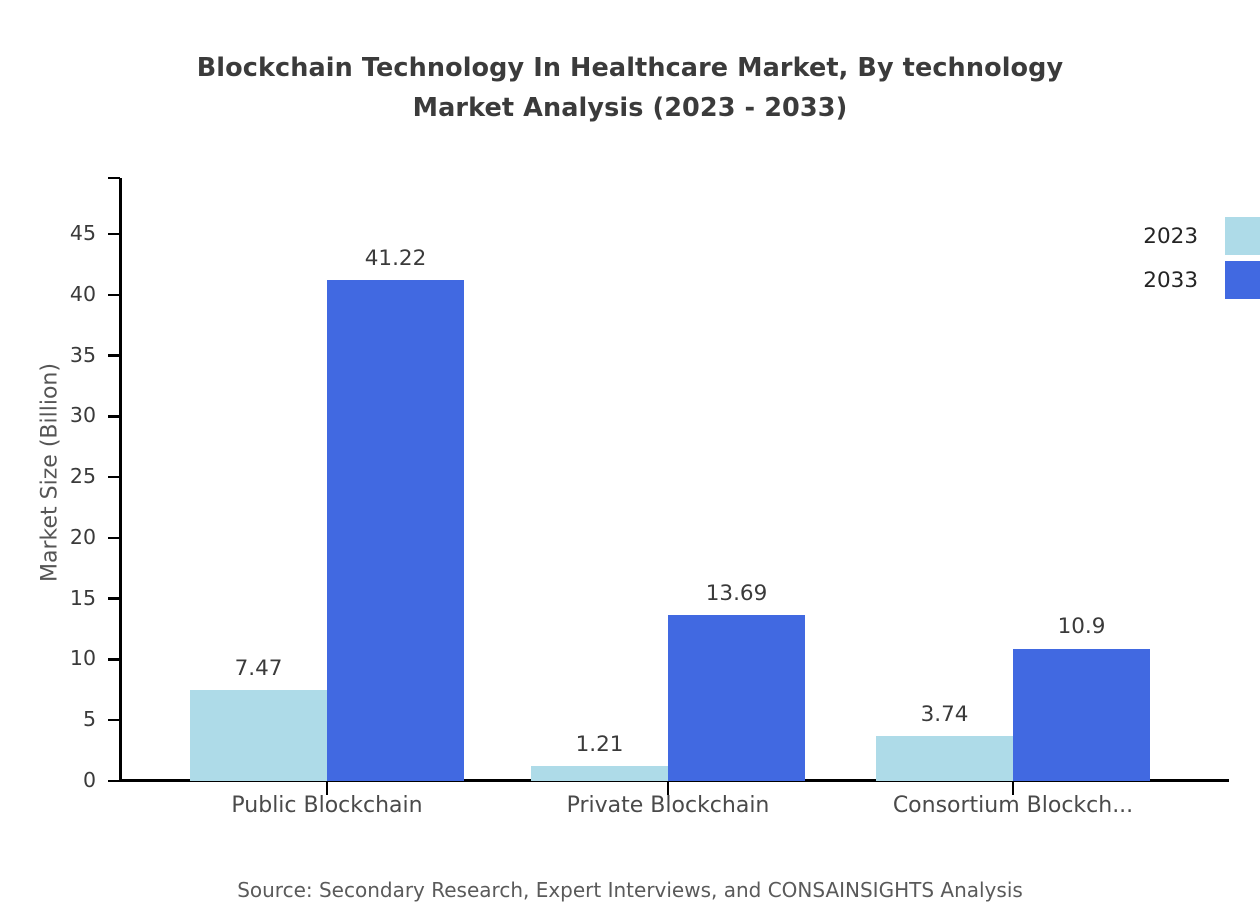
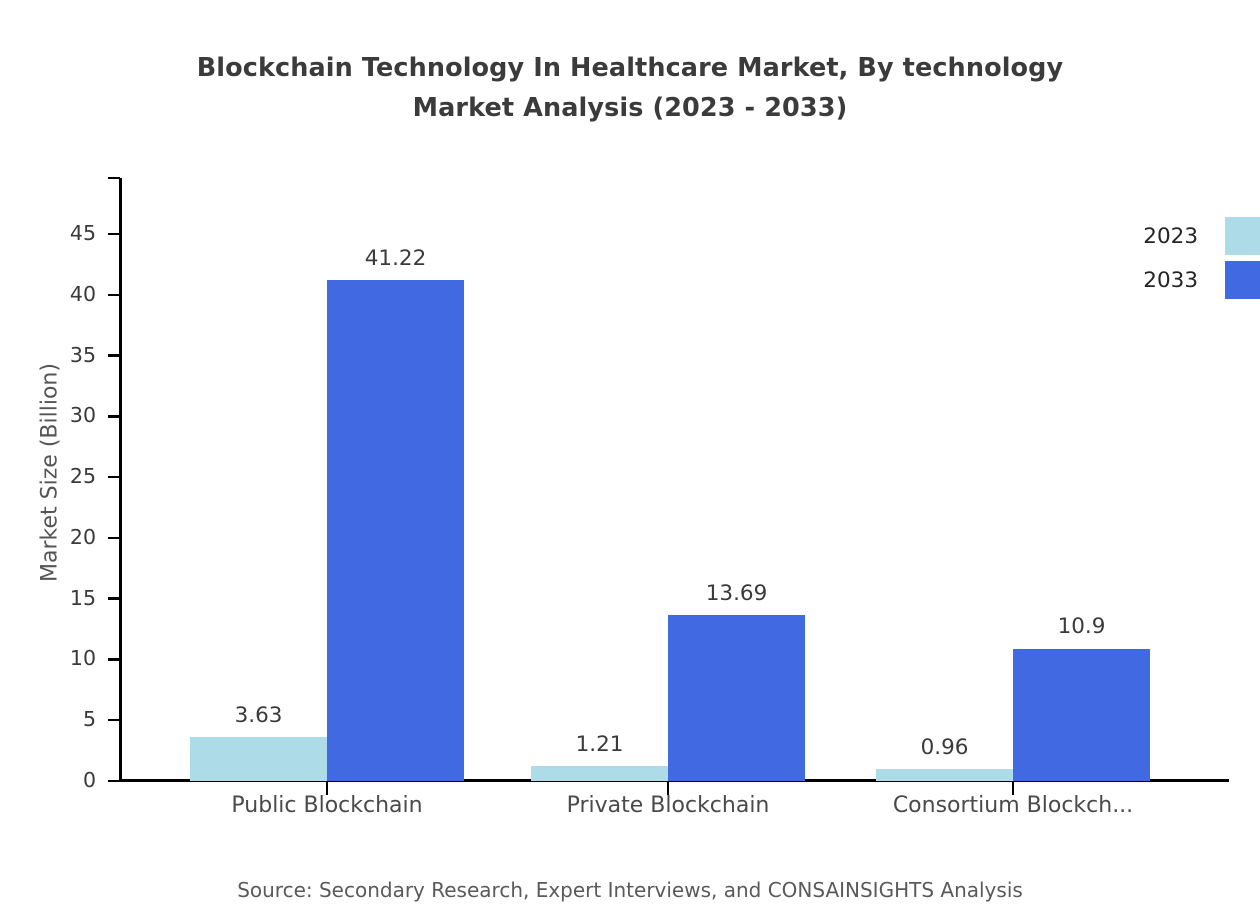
2023/Public Blockchain: 7.47 -> 3.63
2023/Consortium Blockch...: 3.74 -> 0.96
